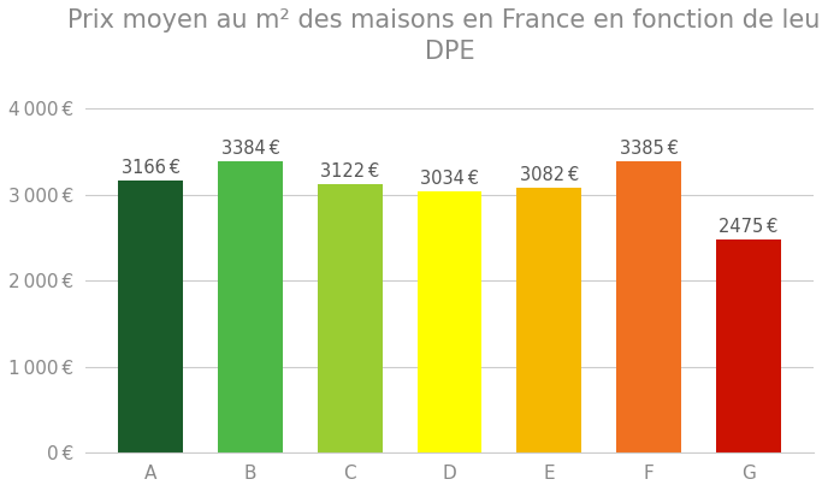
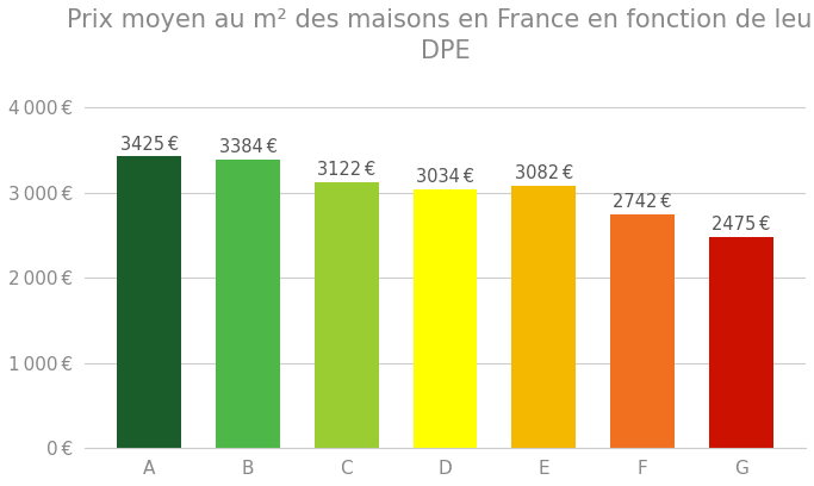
A: 3166 -> 3425
F: 3385 -> 2742
